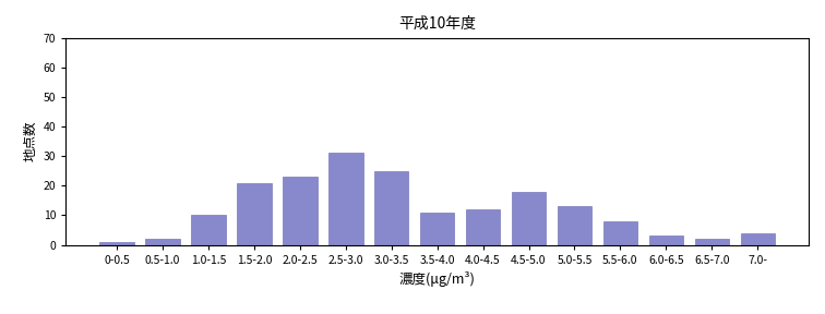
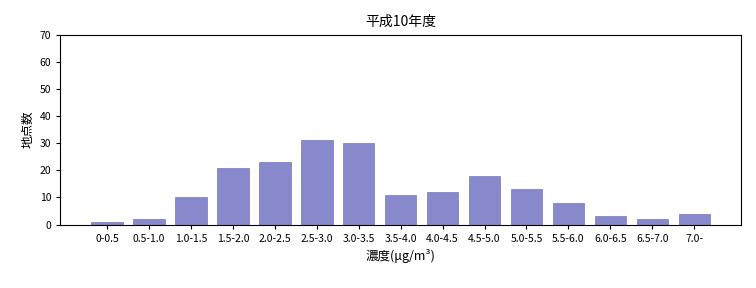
3.0-3.5: 25 -> 30
